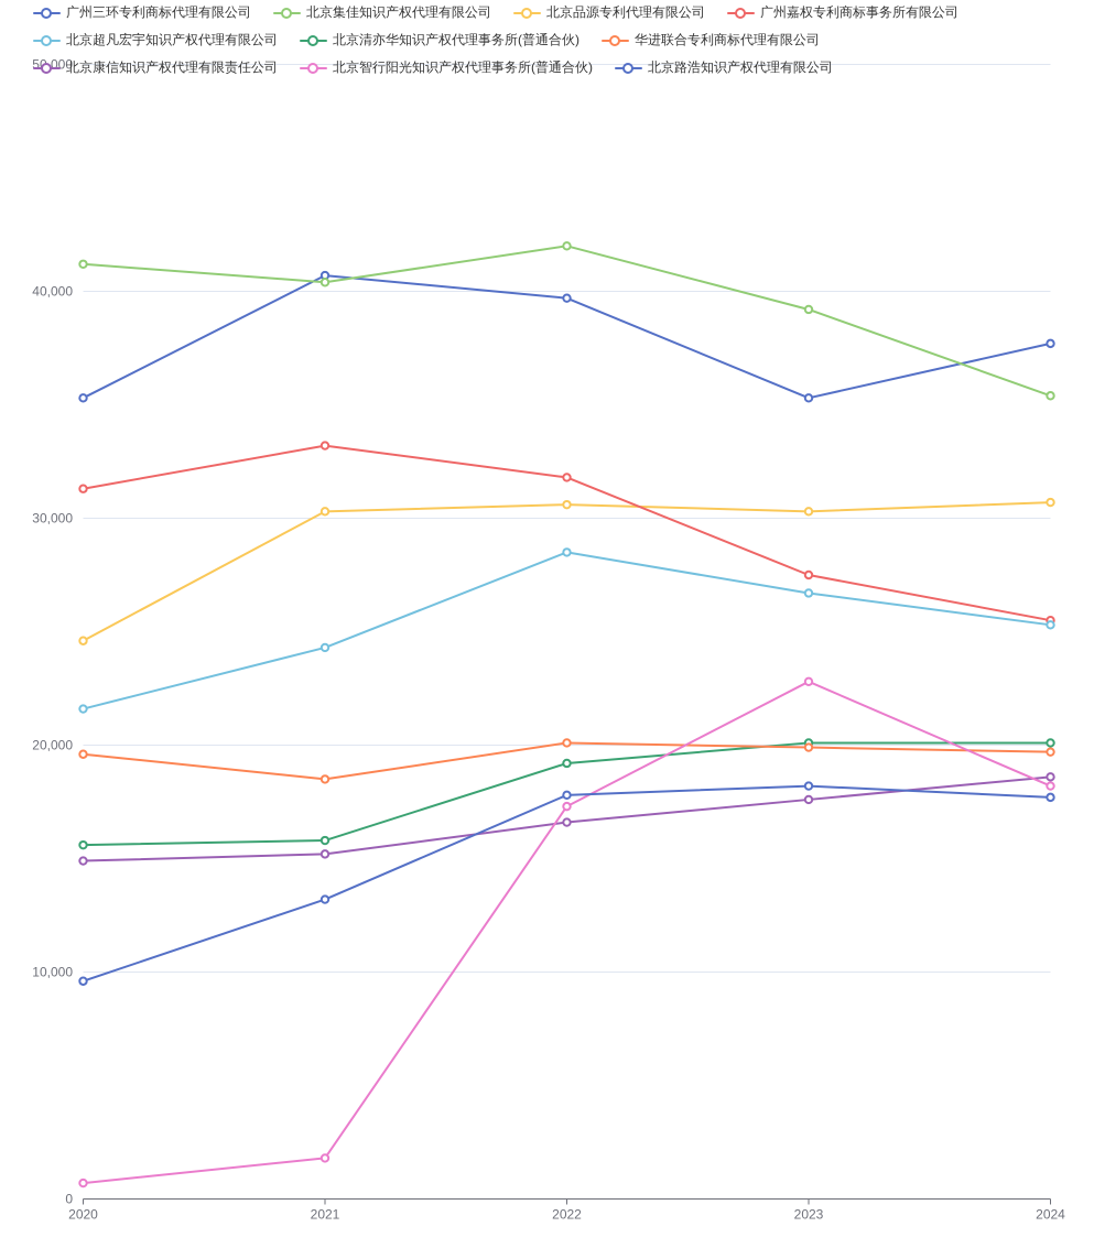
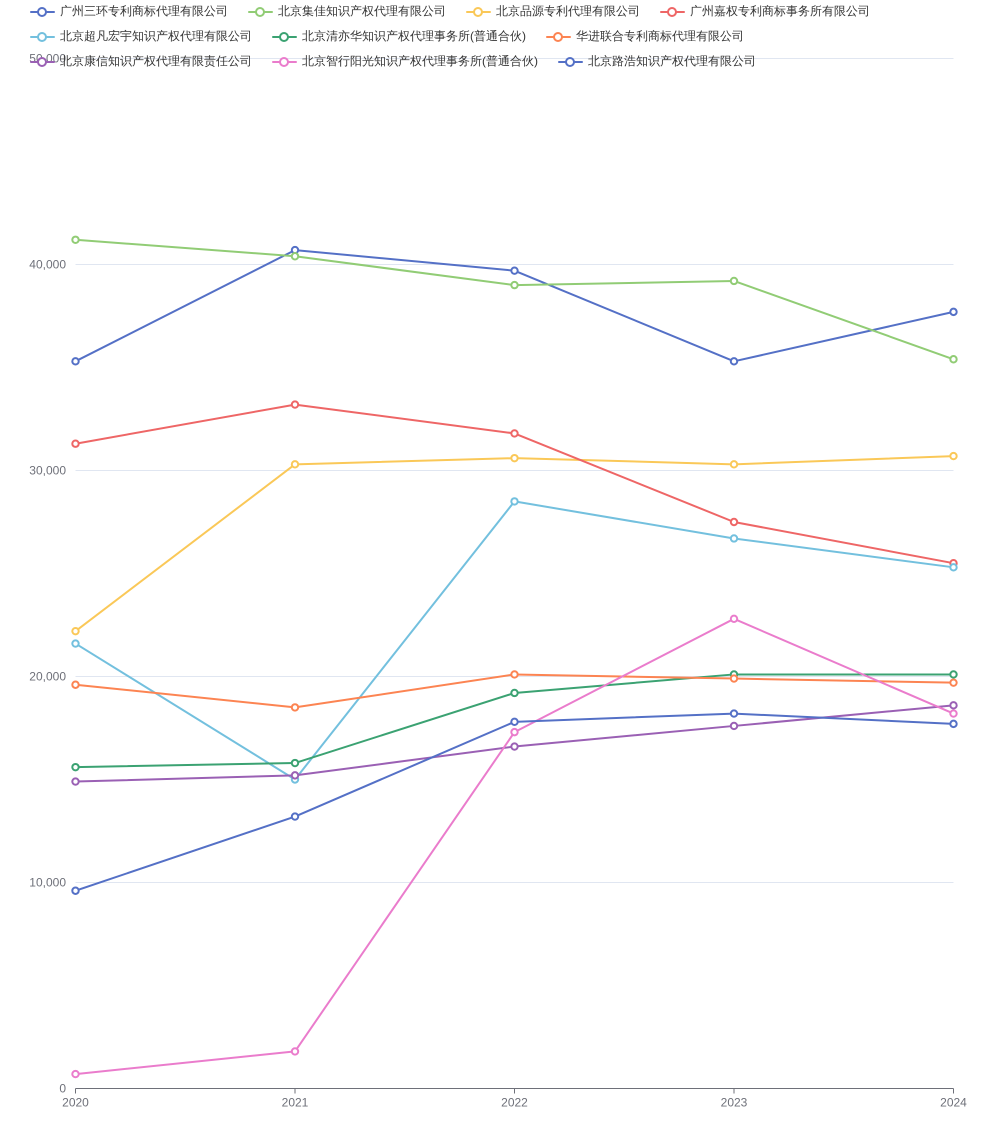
北京品源专利代理有限公司/2020: 24600 -> 22200
北京超凡宏宇知识产权代理有限公司/2021: 24300 -> 15000
北京集佳知识产权代理有限公司/2022: 42000 -> 39000
